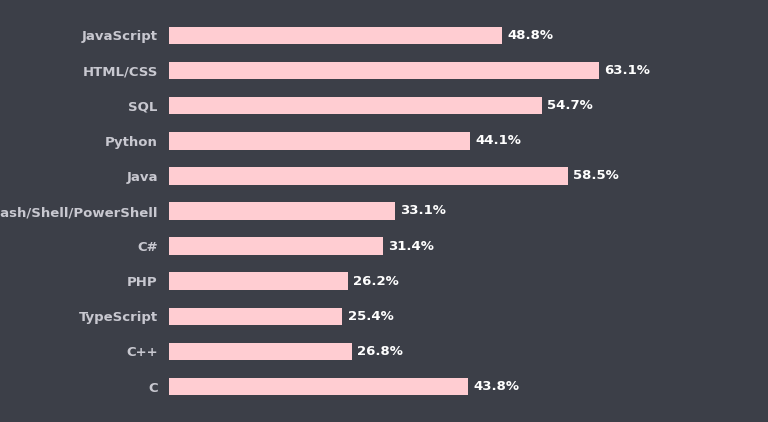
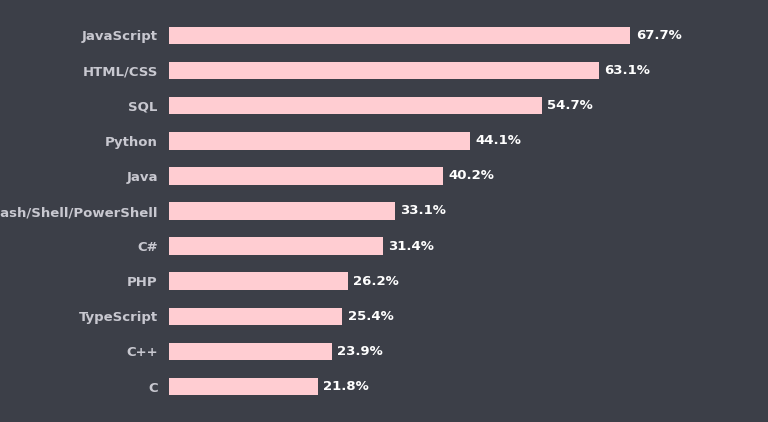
JavaScript: 48.8% -> 67.7%
Java: 58.5% -> 40.2%
C++: 26.8% -> 23.9%
C: 43.8% -> 21.8%
